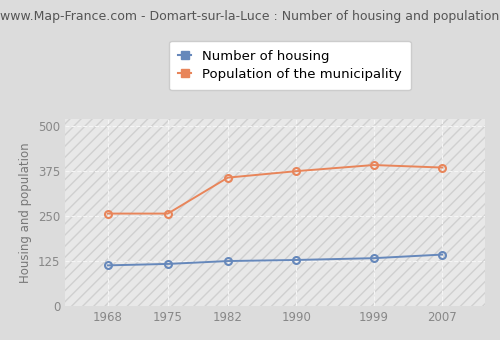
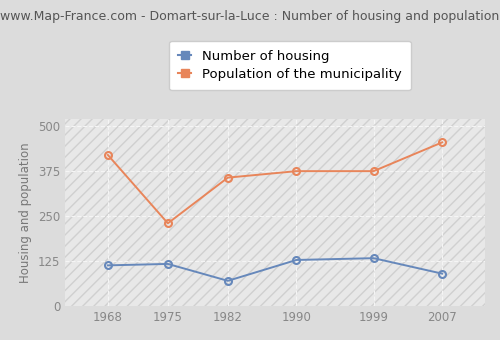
Population of the municipality/1968: 257 -> 420
Population of the municipality/1975: 257 -> 230
Number of housing/1982: 125 -> 70
Population of the municipality/1999: 392 -> 375
Number of housing/2007: 143 -> 90
Population of the municipality/2007: 385 -> 455
